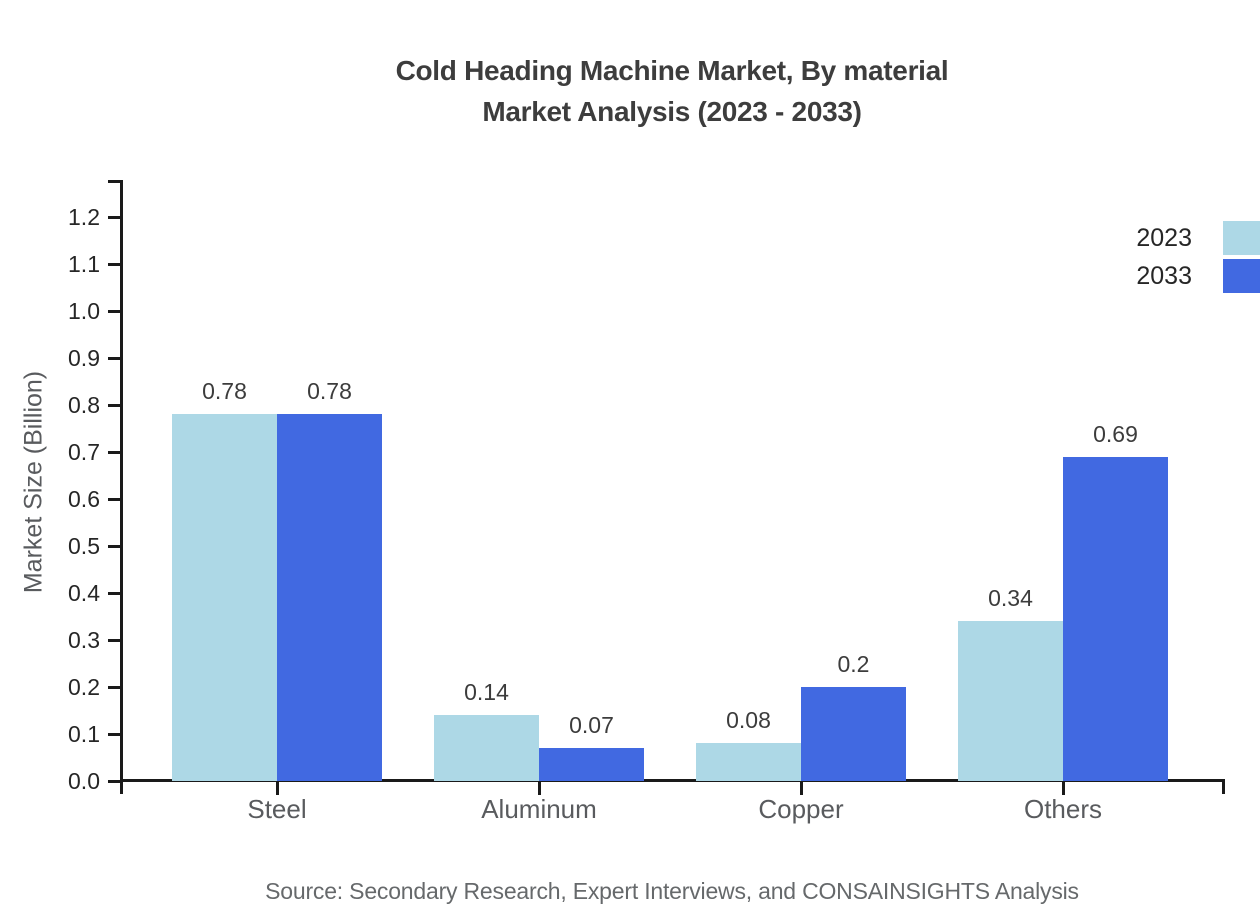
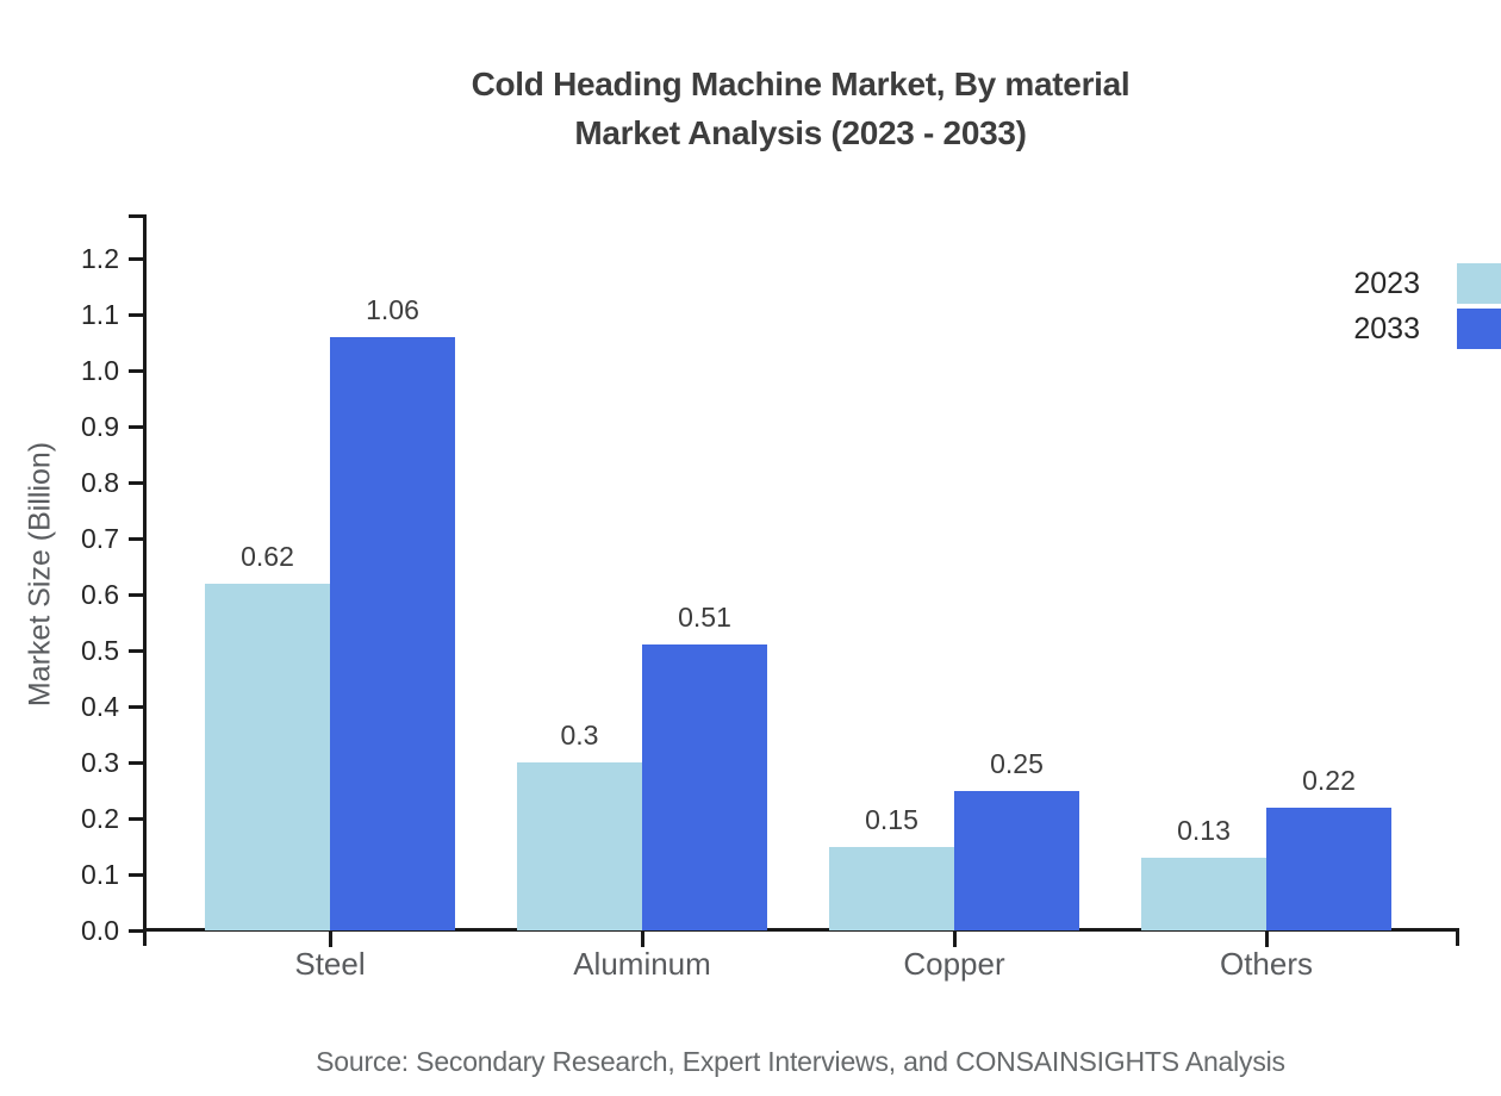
2023/Steel: 0.78 -> 0.62
2033/Steel: 0.78 -> 1.06
2023/Aluminum: 0.14 -> 0.3
2033/Aluminum: 0.07 -> 0.51
2023/Copper: 0.08 -> 0.15
2033/Copper: 0.2 -> 0.25
2023/Others: 0.34 -> 0.13
2033/Others: 0.69 -> 0.22
